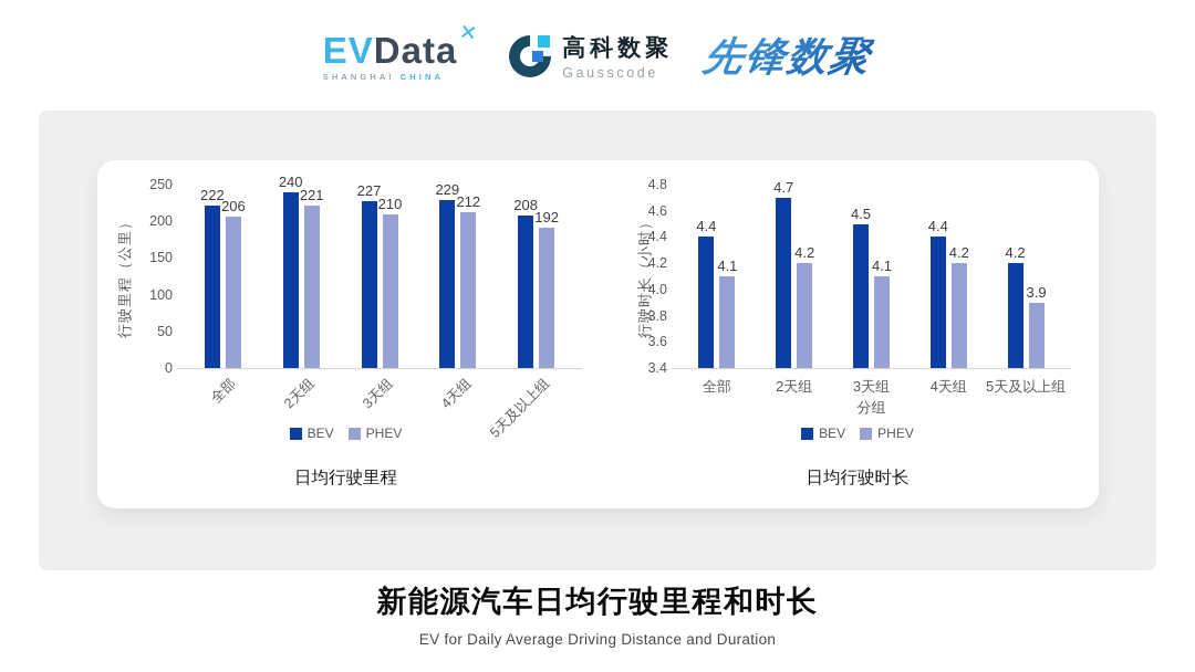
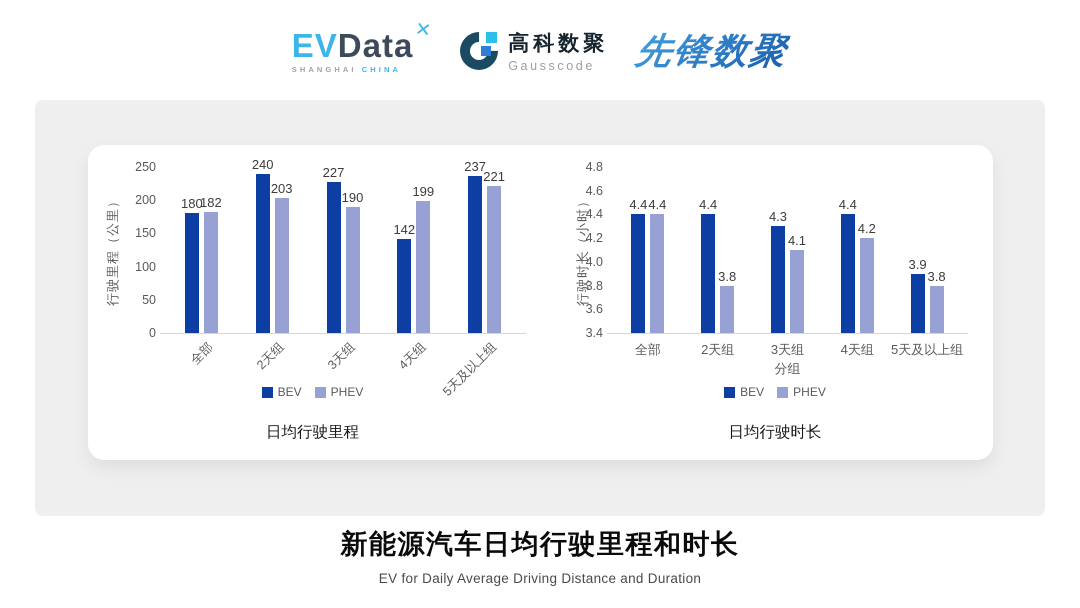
日均行驶里程/BEV/全部: 222 -> 180
日均行驶里程/PHEV/全部: 206 -> 182
日均行驶里程/PHEV/2天组: 221 -> 203
日均行驶里程/PHEV/3天组: 210 -> 190
日均行驶里程/BEV/4天组: 229 -> 142
日均行驶里程/PHEV/4天组: 212 -> 199
日均行驶里程/BEV/5天及以上组: 208 -> 237
日均行驶里程/PHEV/5天及以上组: 192 -> 221
日均行驶时长/PHEV/全部: 4.1 -> 4.4
日均行驶时长/BEV/2天组: 4.7 -> 4.4
日均行驶时长/PHEV/2天组: 4.2 -> 3.8
日均行驶时长/BEV/3天组: 4.5 -> 4.3
日均行驶时长/BEV/5天及以上组: 4.2 -> 3.9
日均行驶时长/PHEV/5天及以上组: 3.9 -> 3.8
